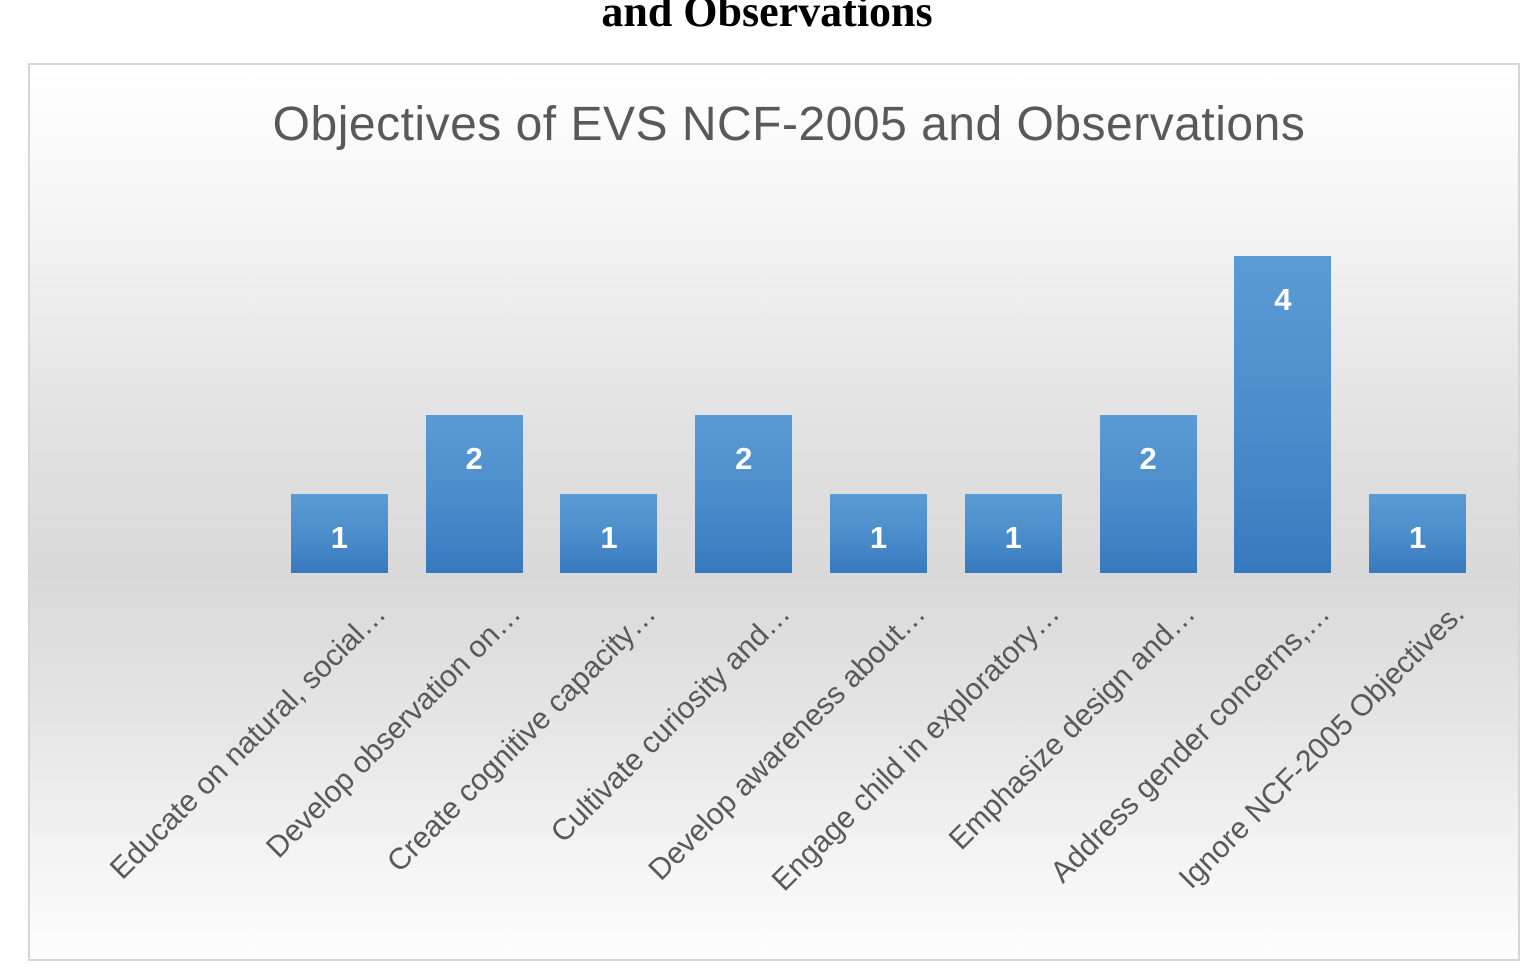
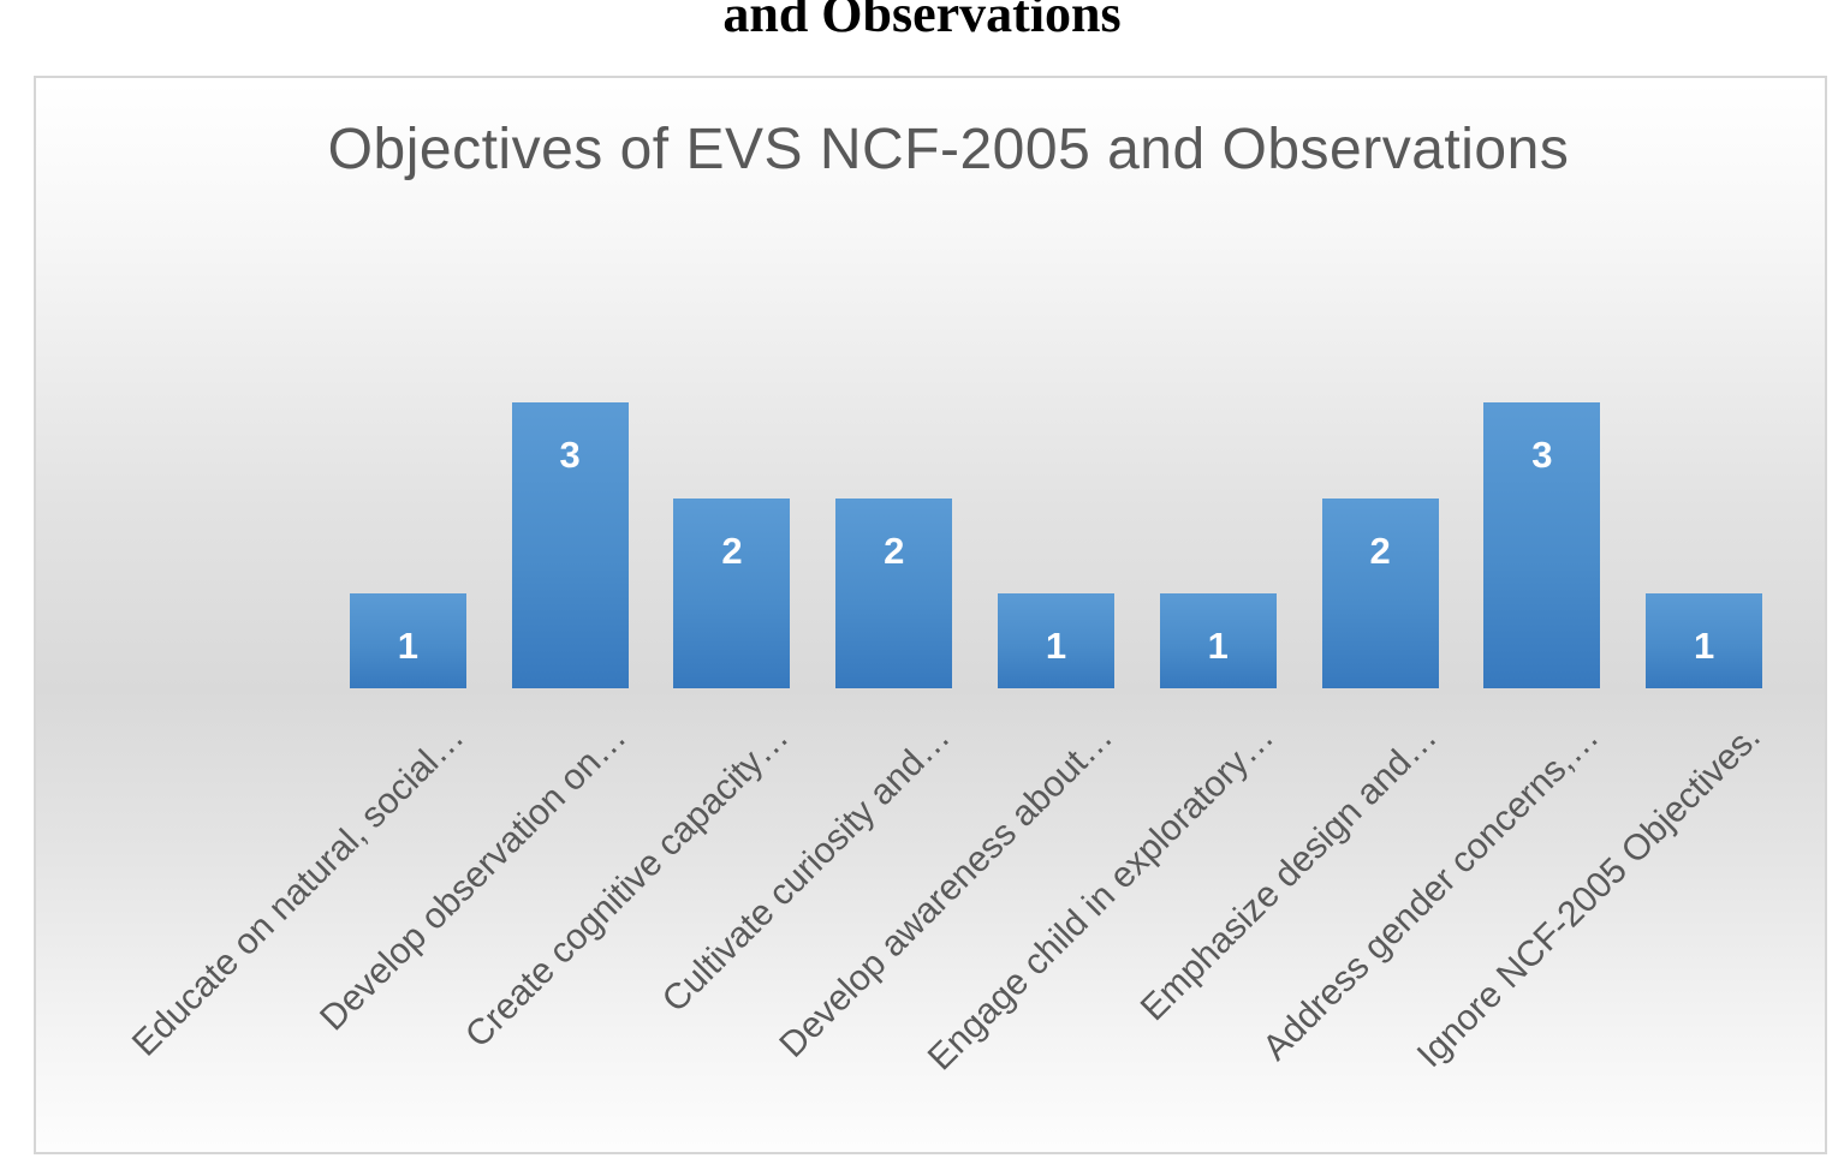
Develop observation on…: 2 -> 3
Create cognitive capacity…: 1 -> 2
Address gender concerns,…: 4 -> 3
